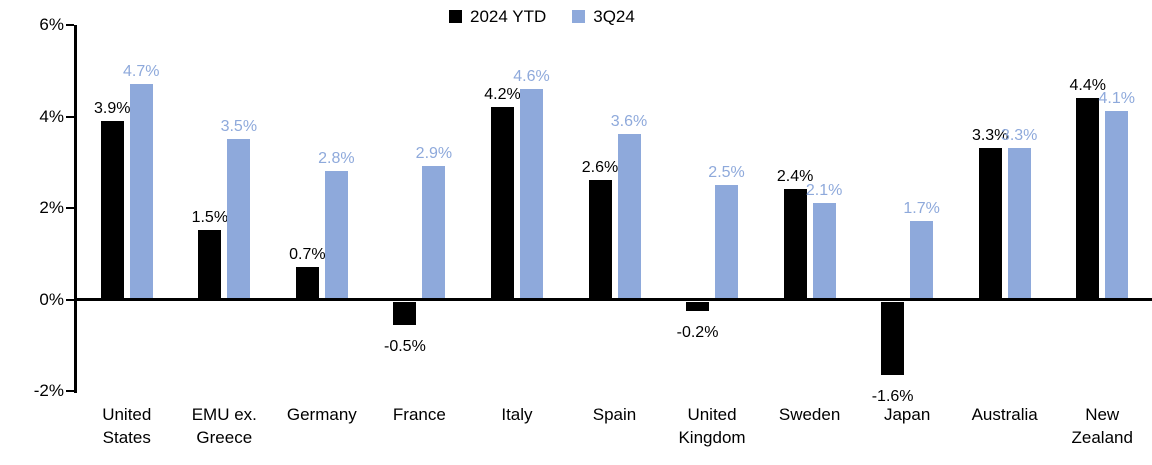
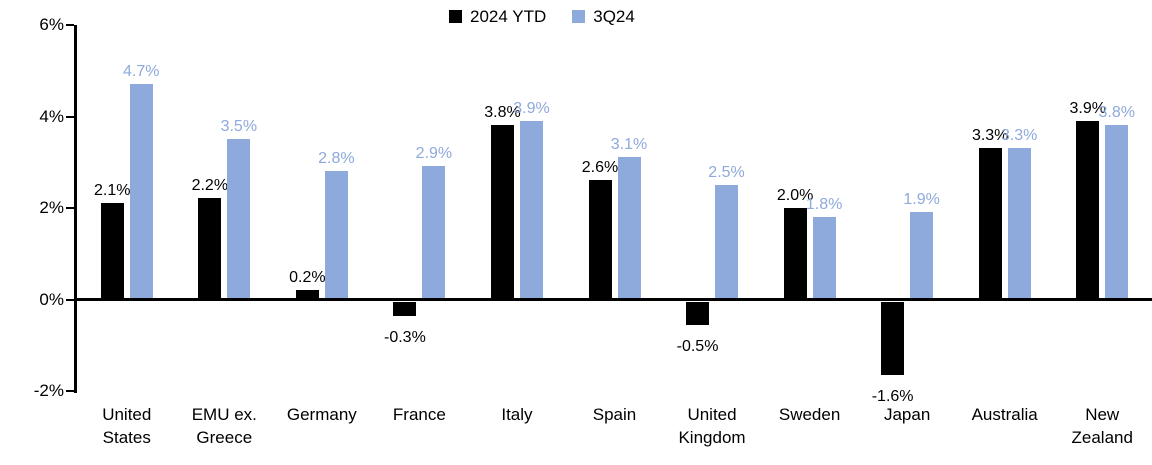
2024 YTD/United States: 3.9% -> 2.1%
2024 YTD/EMU ex. Greece: 1.5% -> 2.2%
2024 YTD/Germany: 0.7% -> 0.2%
2024 YTD/France: -0.5% -> -0.3%
2024 YTD/Italy: 4.2% -> 3.8%
3Q24/Italy: 4.6% -> 3.9%
3Q24/Spain: 3.6% -> 3.1%
2024 YTD/United Kingdom: -0.2% -> -0.5%
2024 YTD/Sweden: 2.4% -> 2.0%
3Q24/Sweden: 2.1% -> 1.8%
3Q24/Japan: 1.7% -> 1.9%
2024 YTD/New Zealand: 4.4% -> 3.9%
3Q24/New Zealand: 4.1% -> 3.8%
